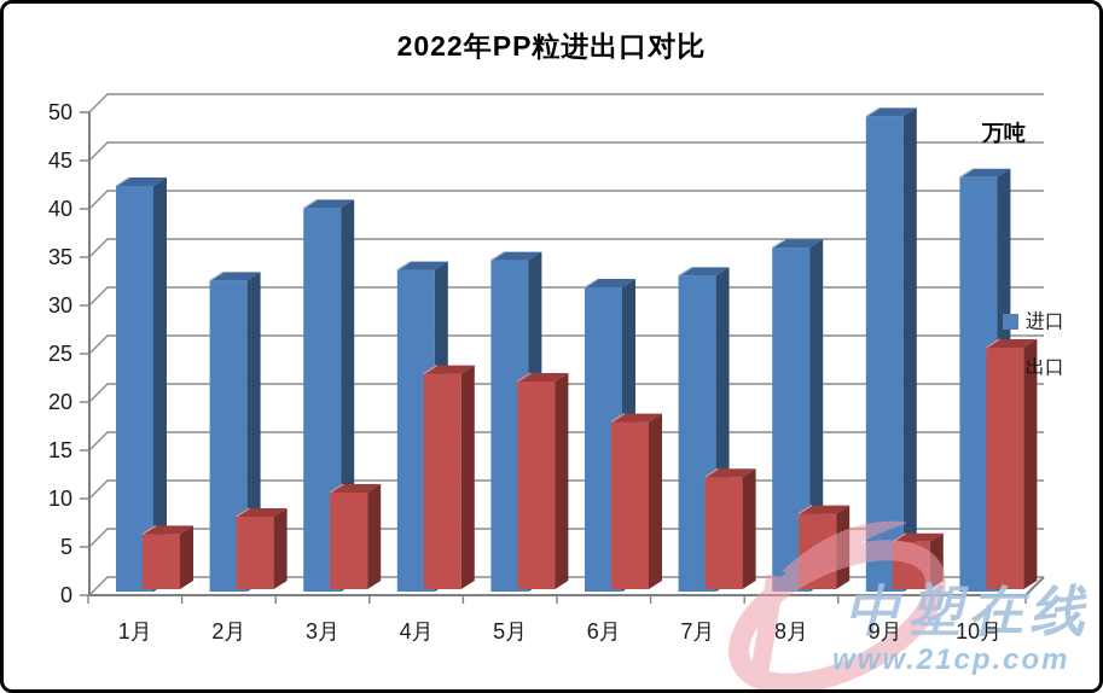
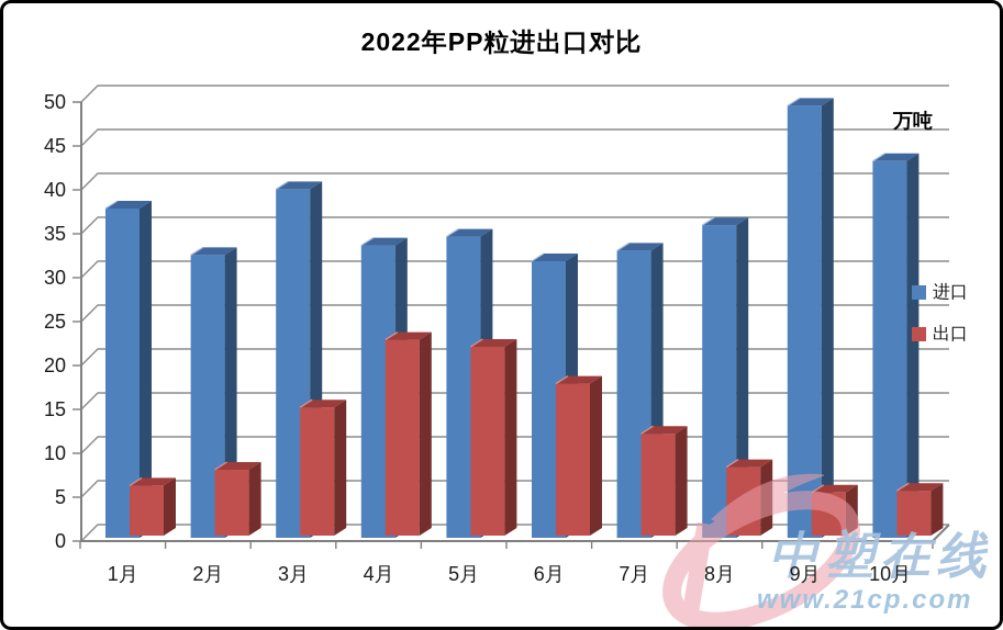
进口/1月: 42 -> 38
出口/3月: 10 -> 15
出口/10月: 25 -> 5
